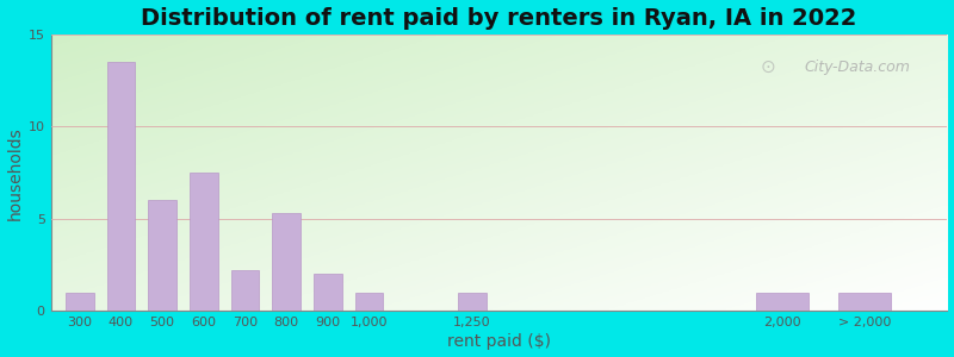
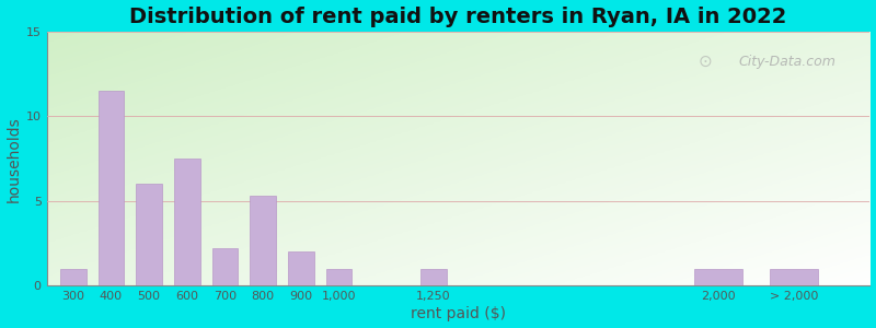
400: 13.5 -> 11.5
